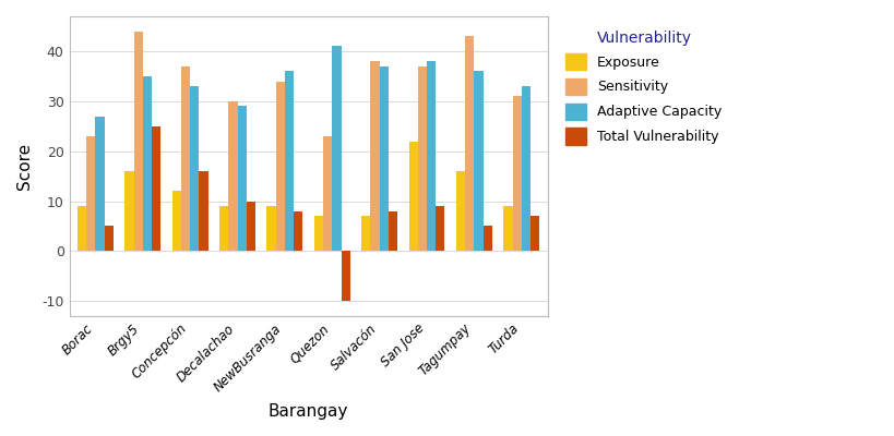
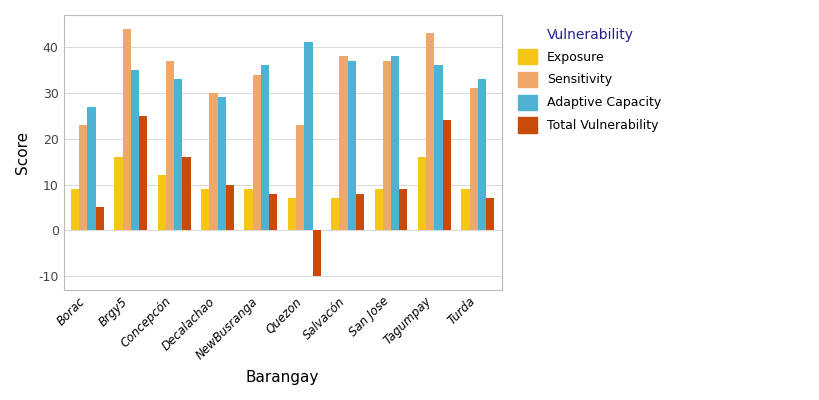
Exposure/San Jose: 22 -> 9
Total Vulnerability/Tagumpay: 5 -> 24
